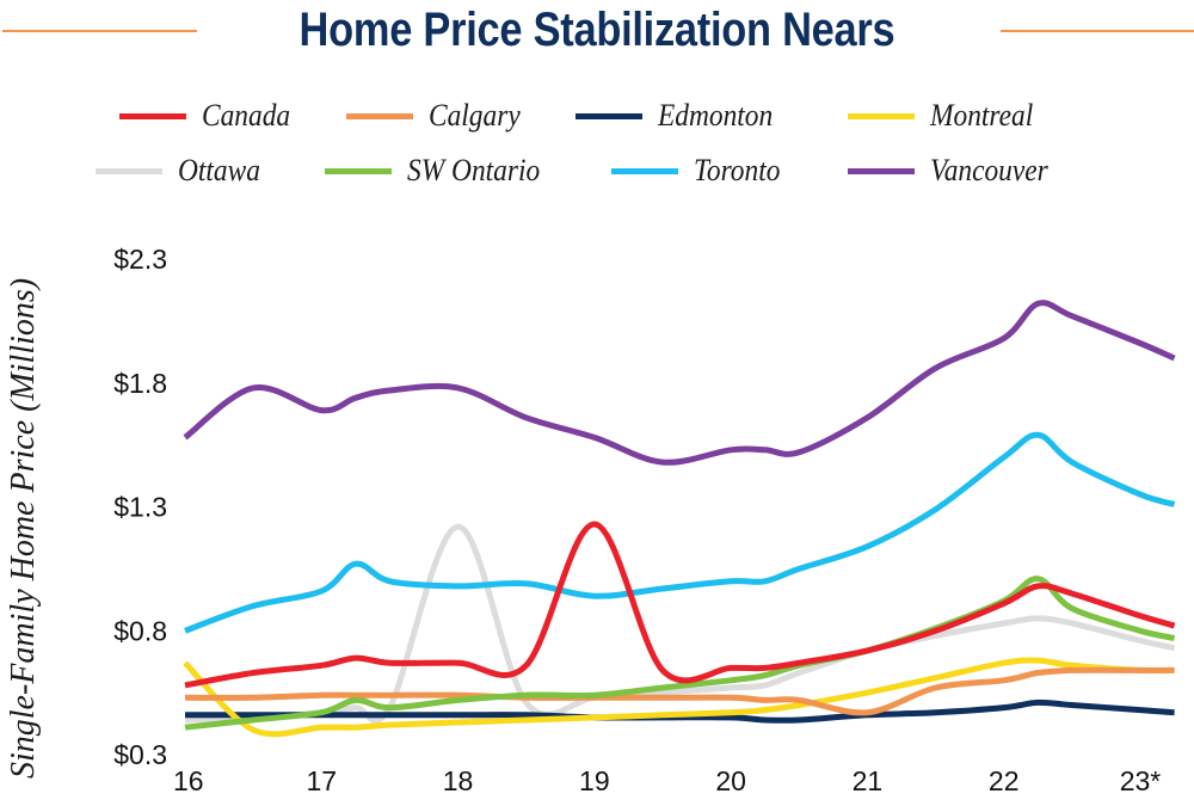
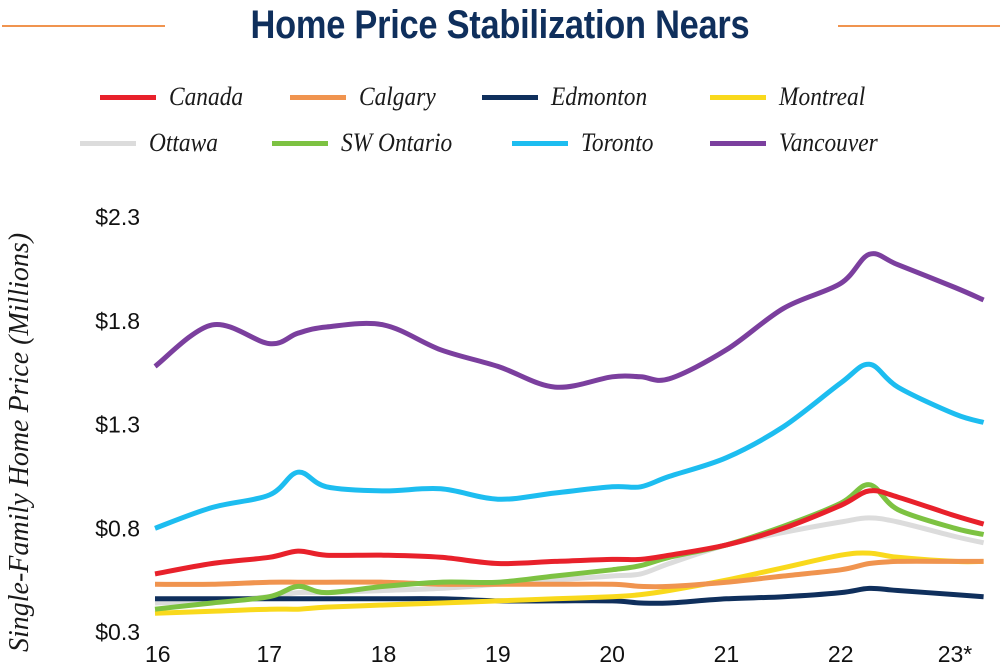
Montreal/16: $0.67 -> $0.39
Ottawa/18: $1.22 -> $0.50
Canada/19: $1.23 -> $0.63
Calgary/21: $0.47 -> $0.54
